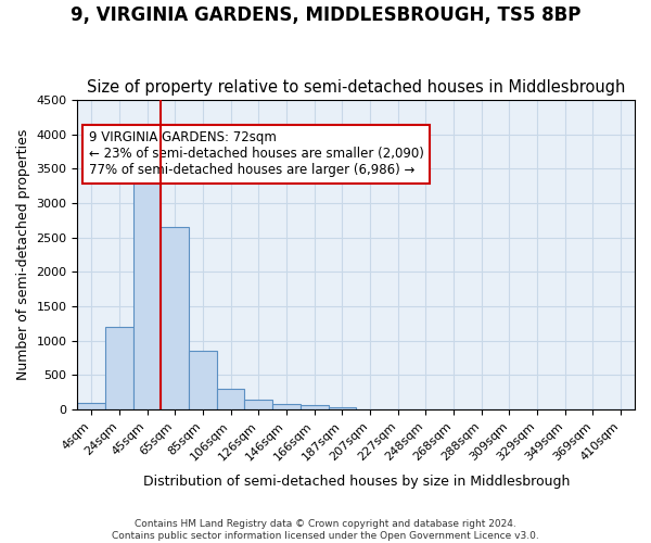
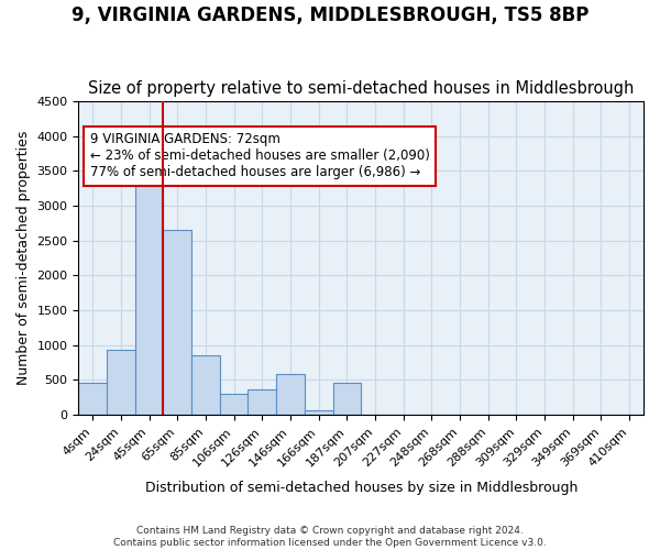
4sqm: 100 -> 460
24sqm: 1200 -> 940
126sqm: 150 -> 360
146sqm: 80 -> 580
187sqm: 40 -> 460
